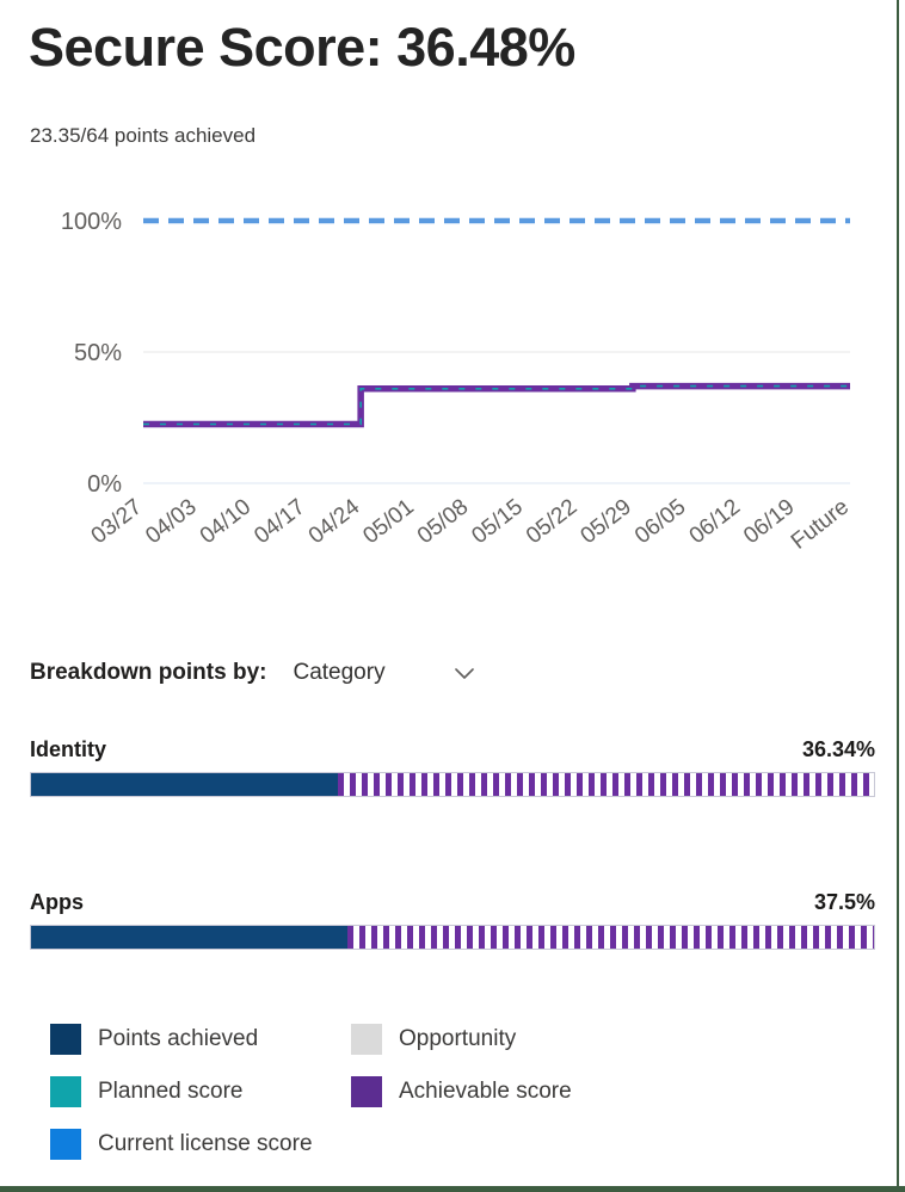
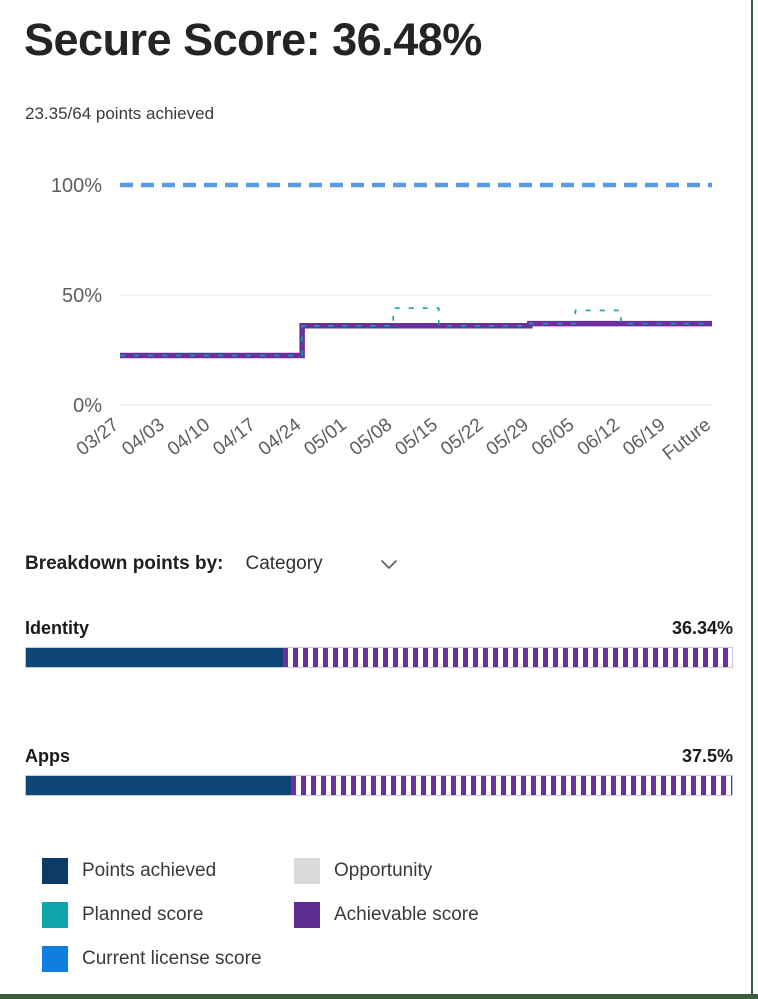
Planned score/05/08: 36% -> 44%
Planned score/06/05: 37% -> 43%
